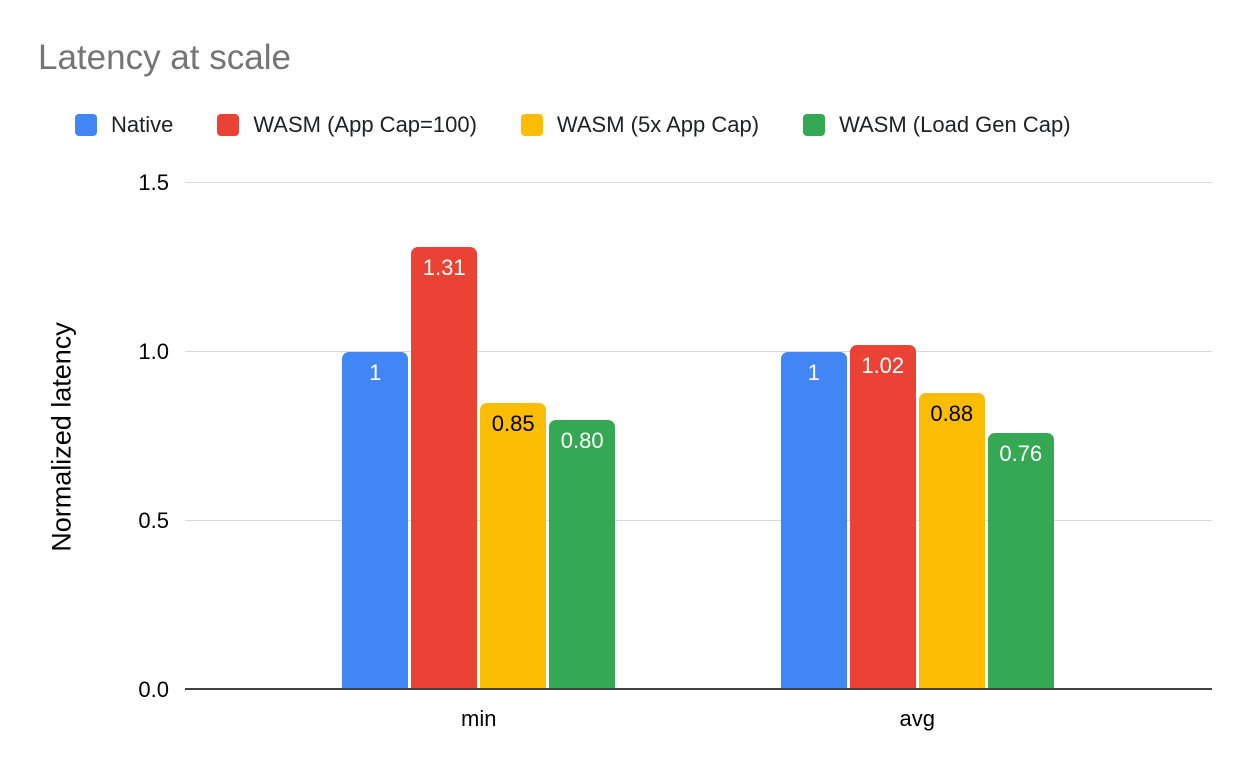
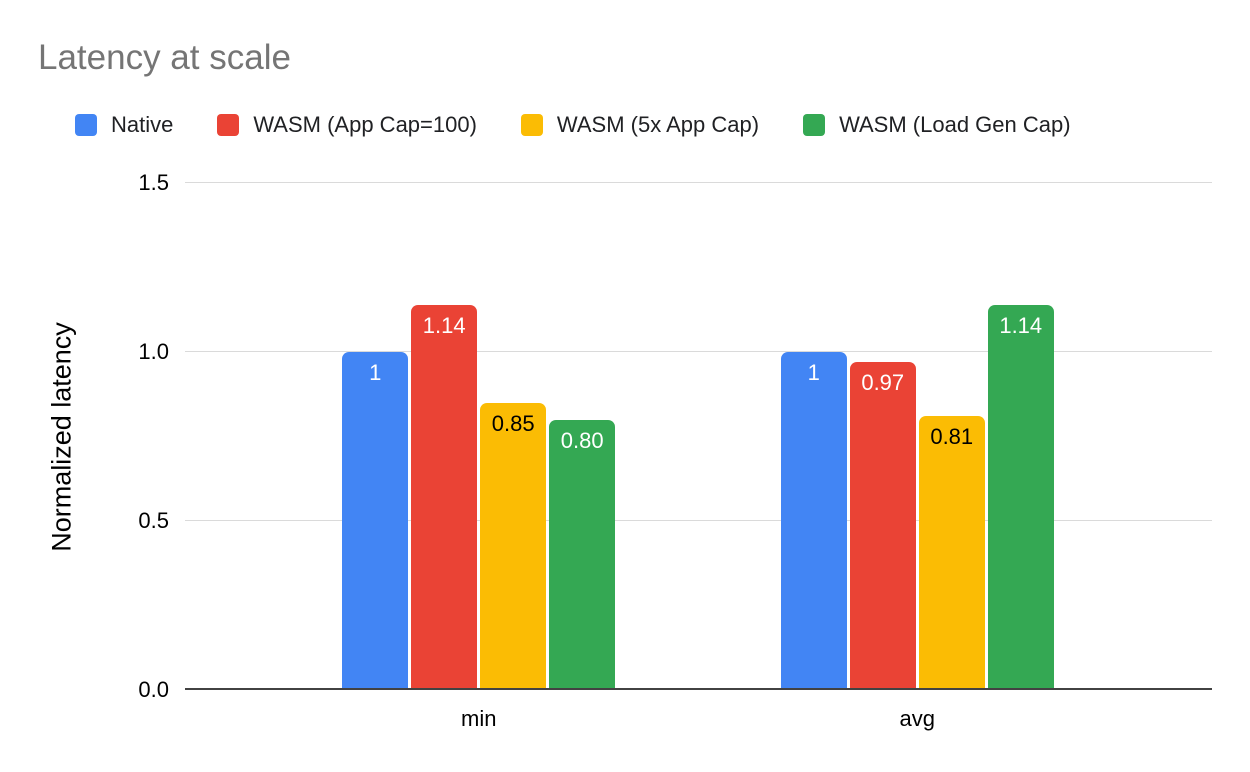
WASM (App Cap=100)/min: 1.31 -> 1.14
WASM (App Cap=100)/avg: 1.02 -> 0.97
WASM (5x App Cap)/avg: 0.88 -> 0.81
WASM (Load Gen Cap)/avg: 0.76 -> 1.14
